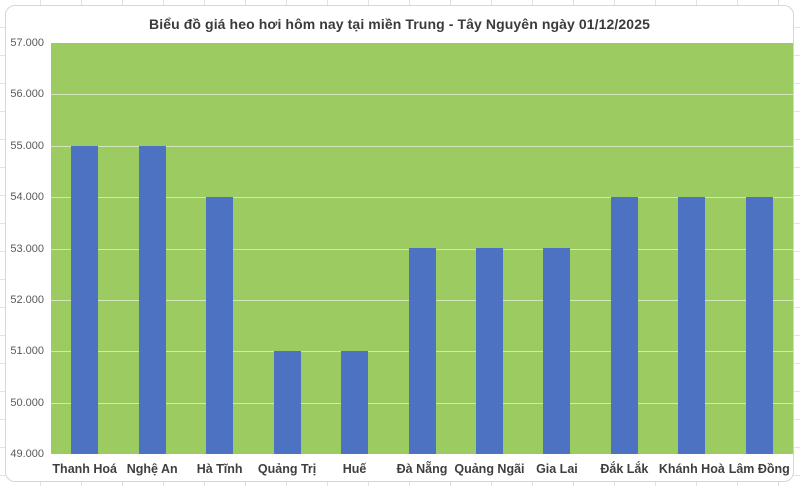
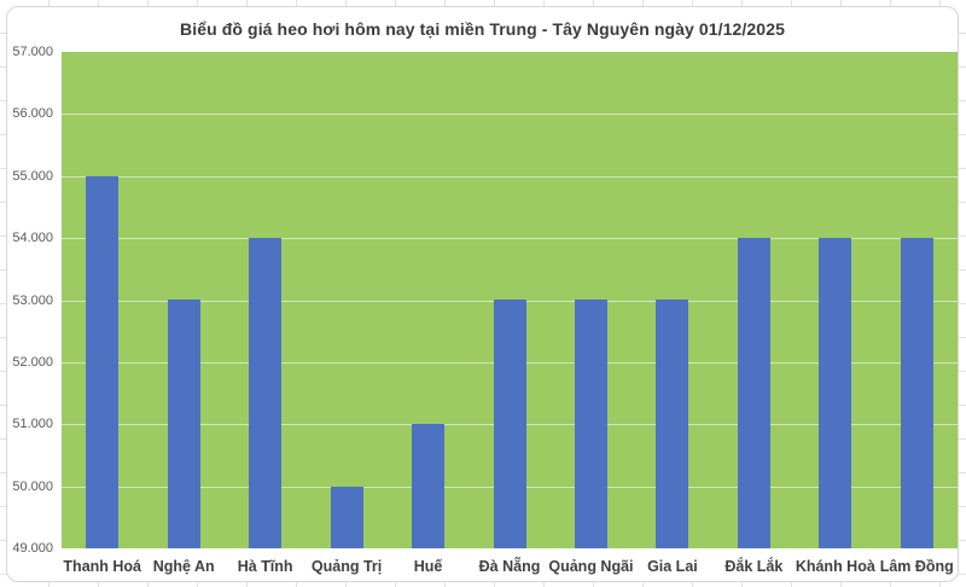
Nghệ An: 55000 -> 53000
Quảng Trị: 51000 -> 50000
